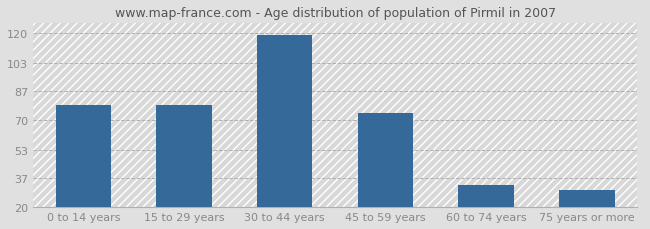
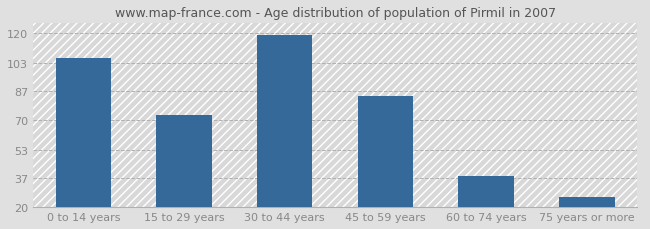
0 to 14 years: 79 -> 106
15 to 29 years: 79 -> 73
45 to 59 years: 74 -> 84
60 to 74 years: 33 -> 38
75 years or more: 30 -> 26
